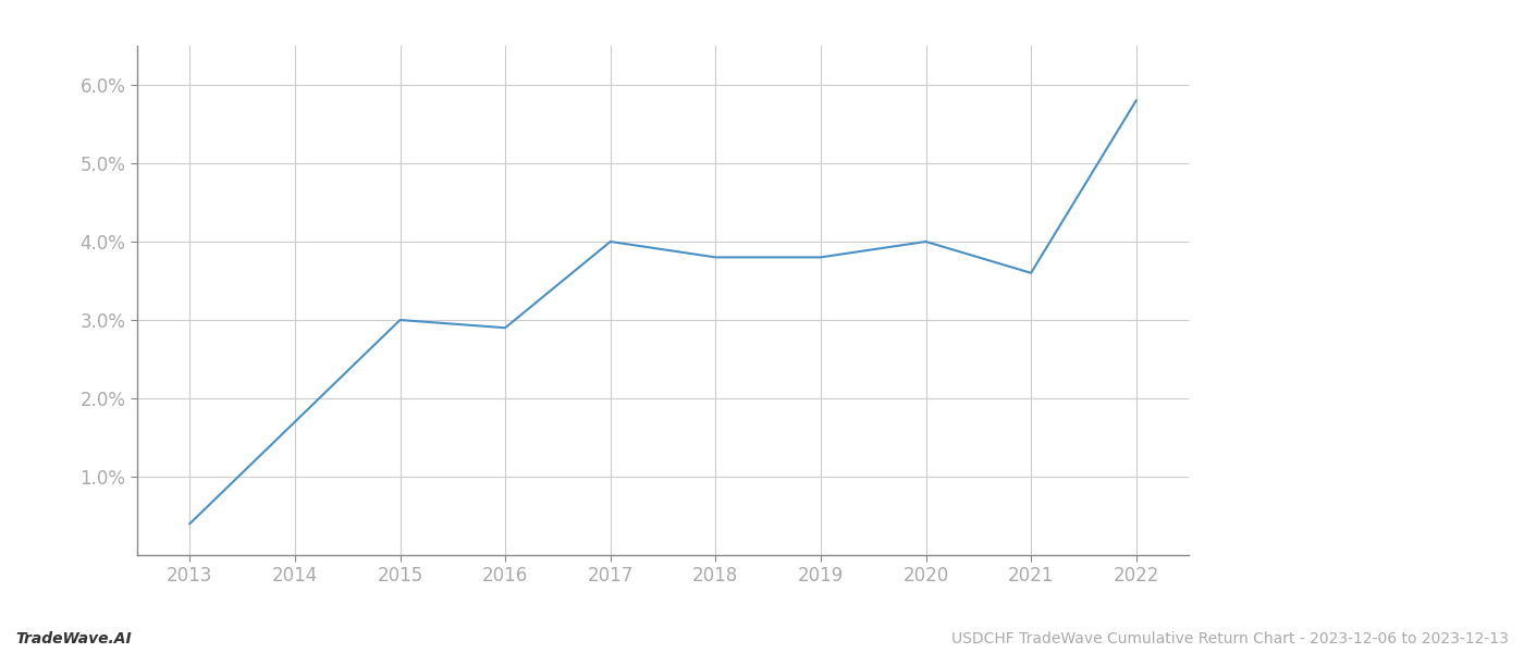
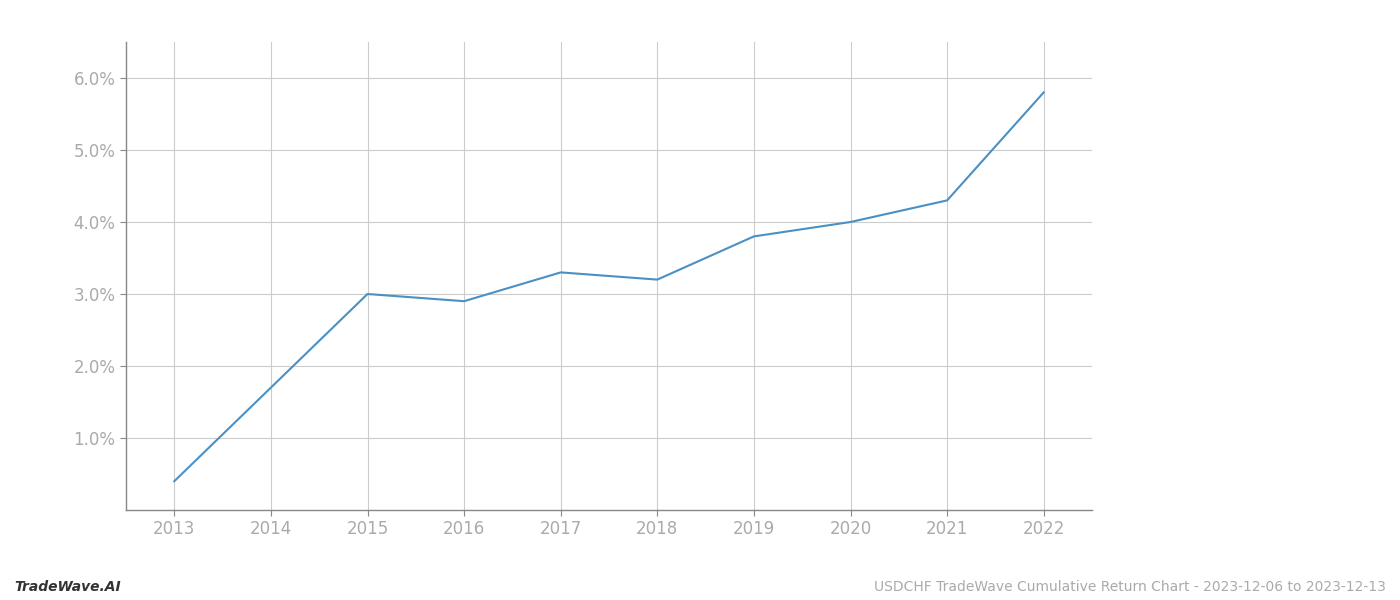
2017: 4.0% -> 3.3%
2018: 3.8% -> 3.2%
2021: 3.6% -> 4.3%
